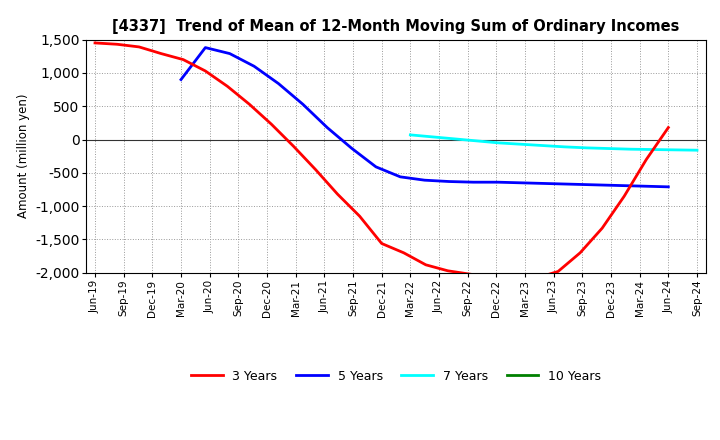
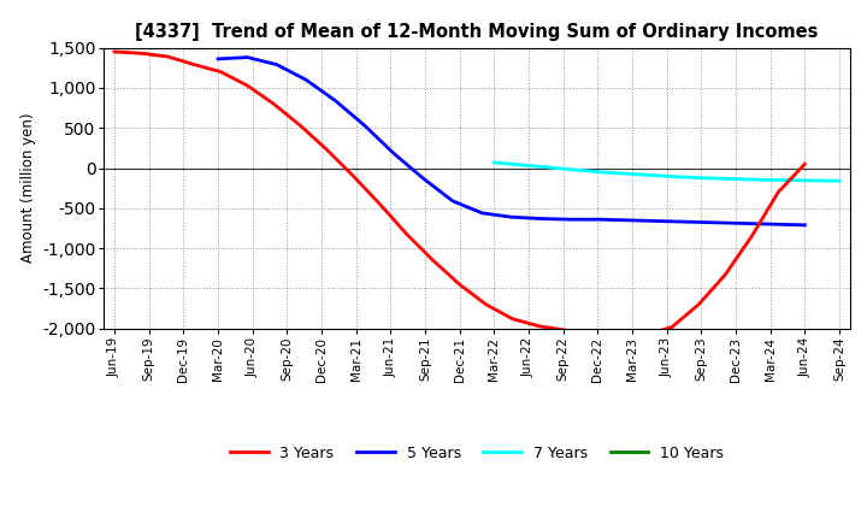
5 Years/Mar-20: 900 -> 1,360
3 Years/Dec-21: -1,560 -> -1,450
3 Years/Jun-24: 180 -> 50
